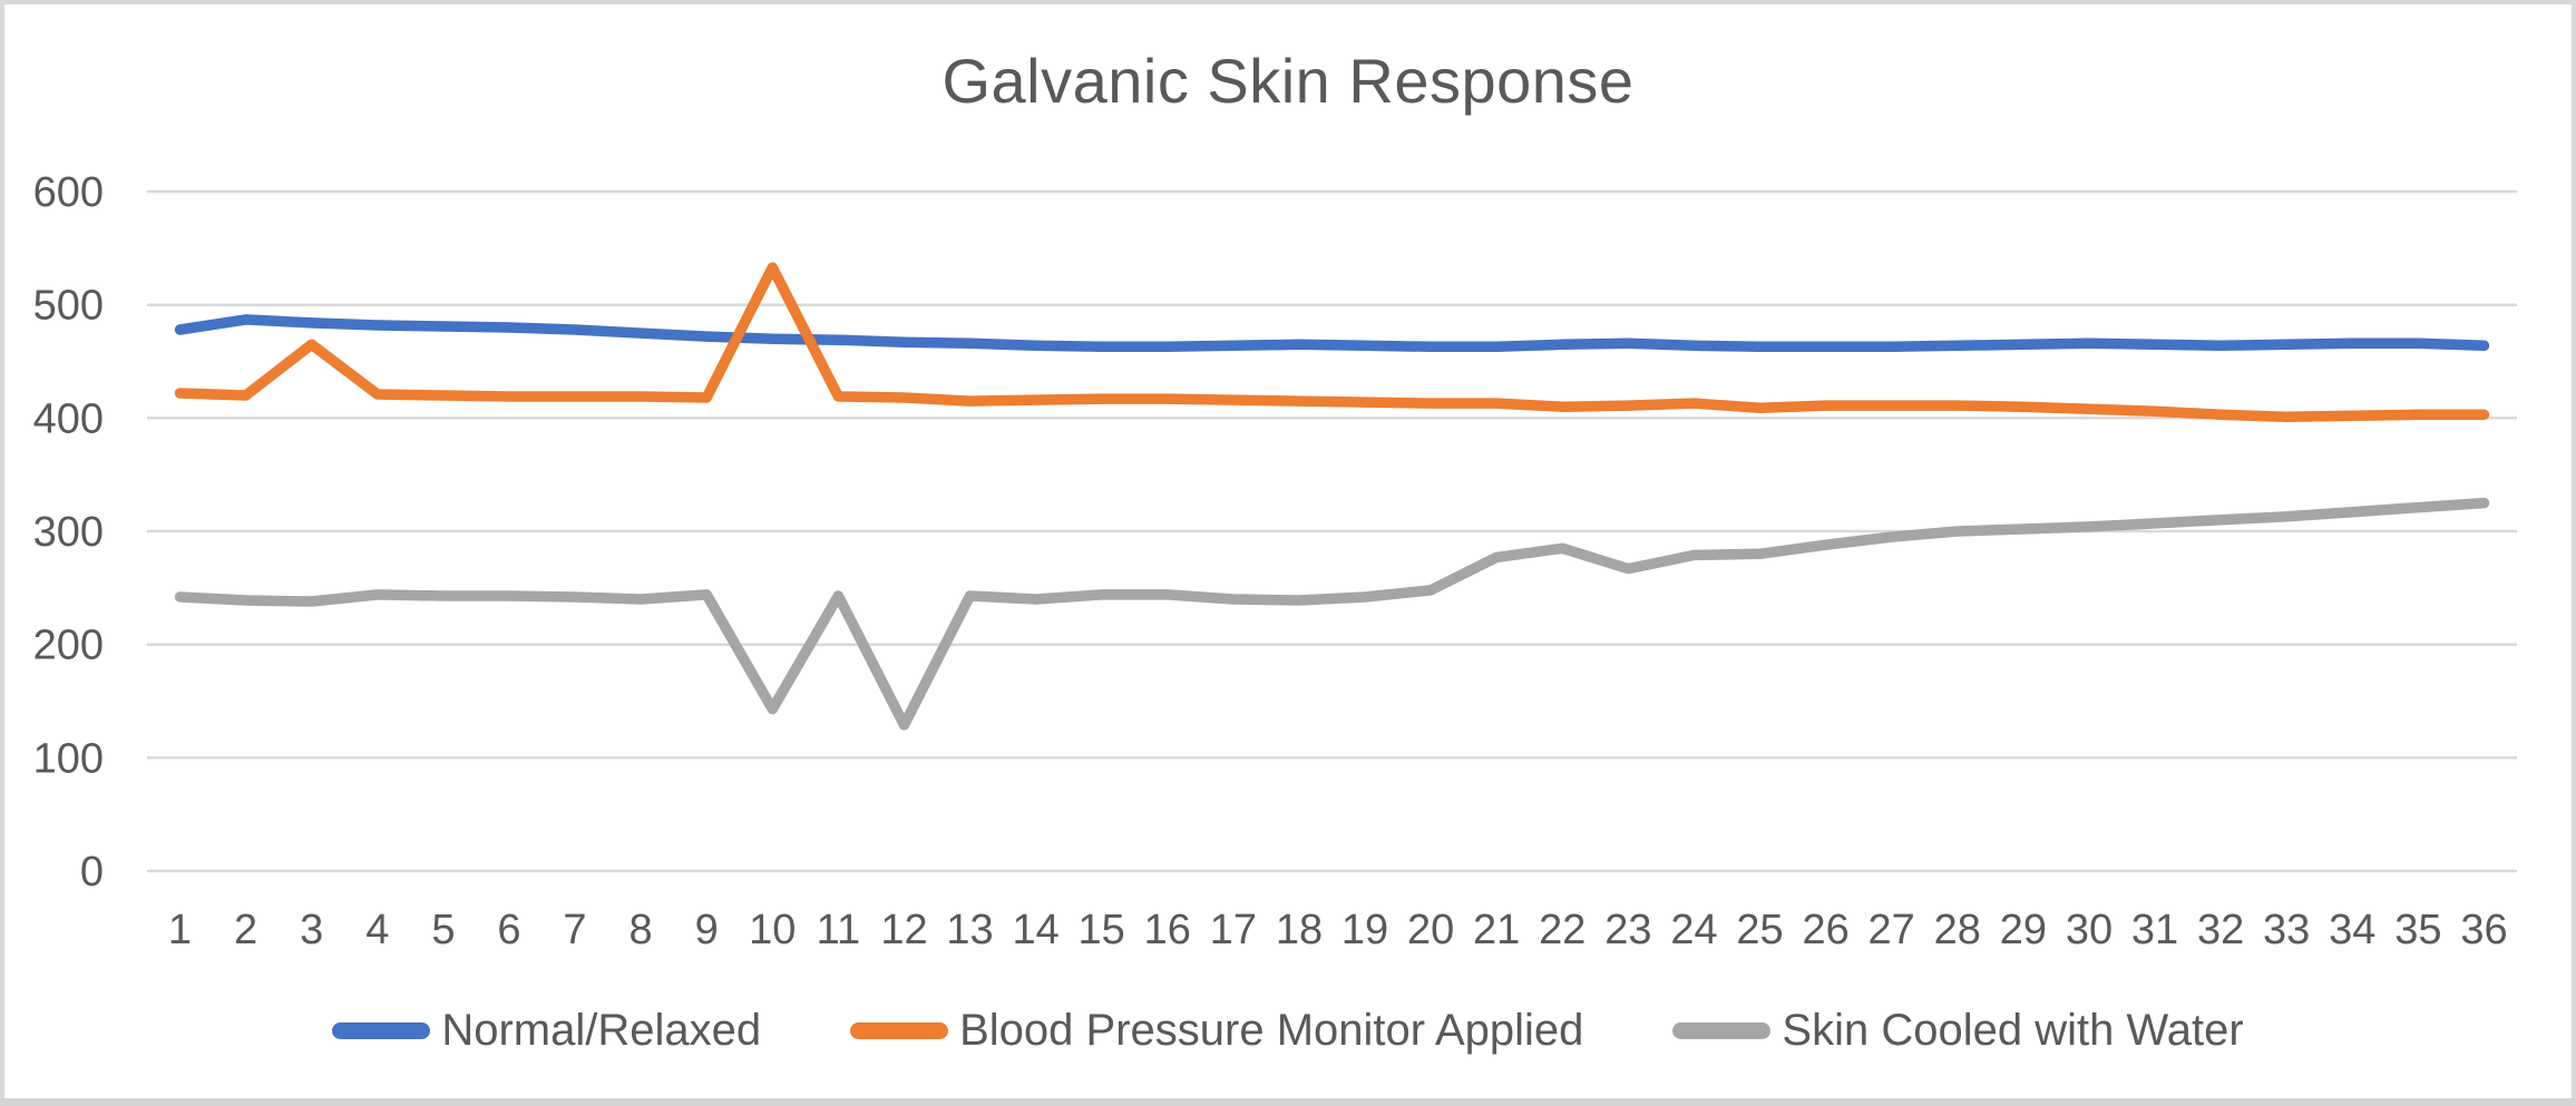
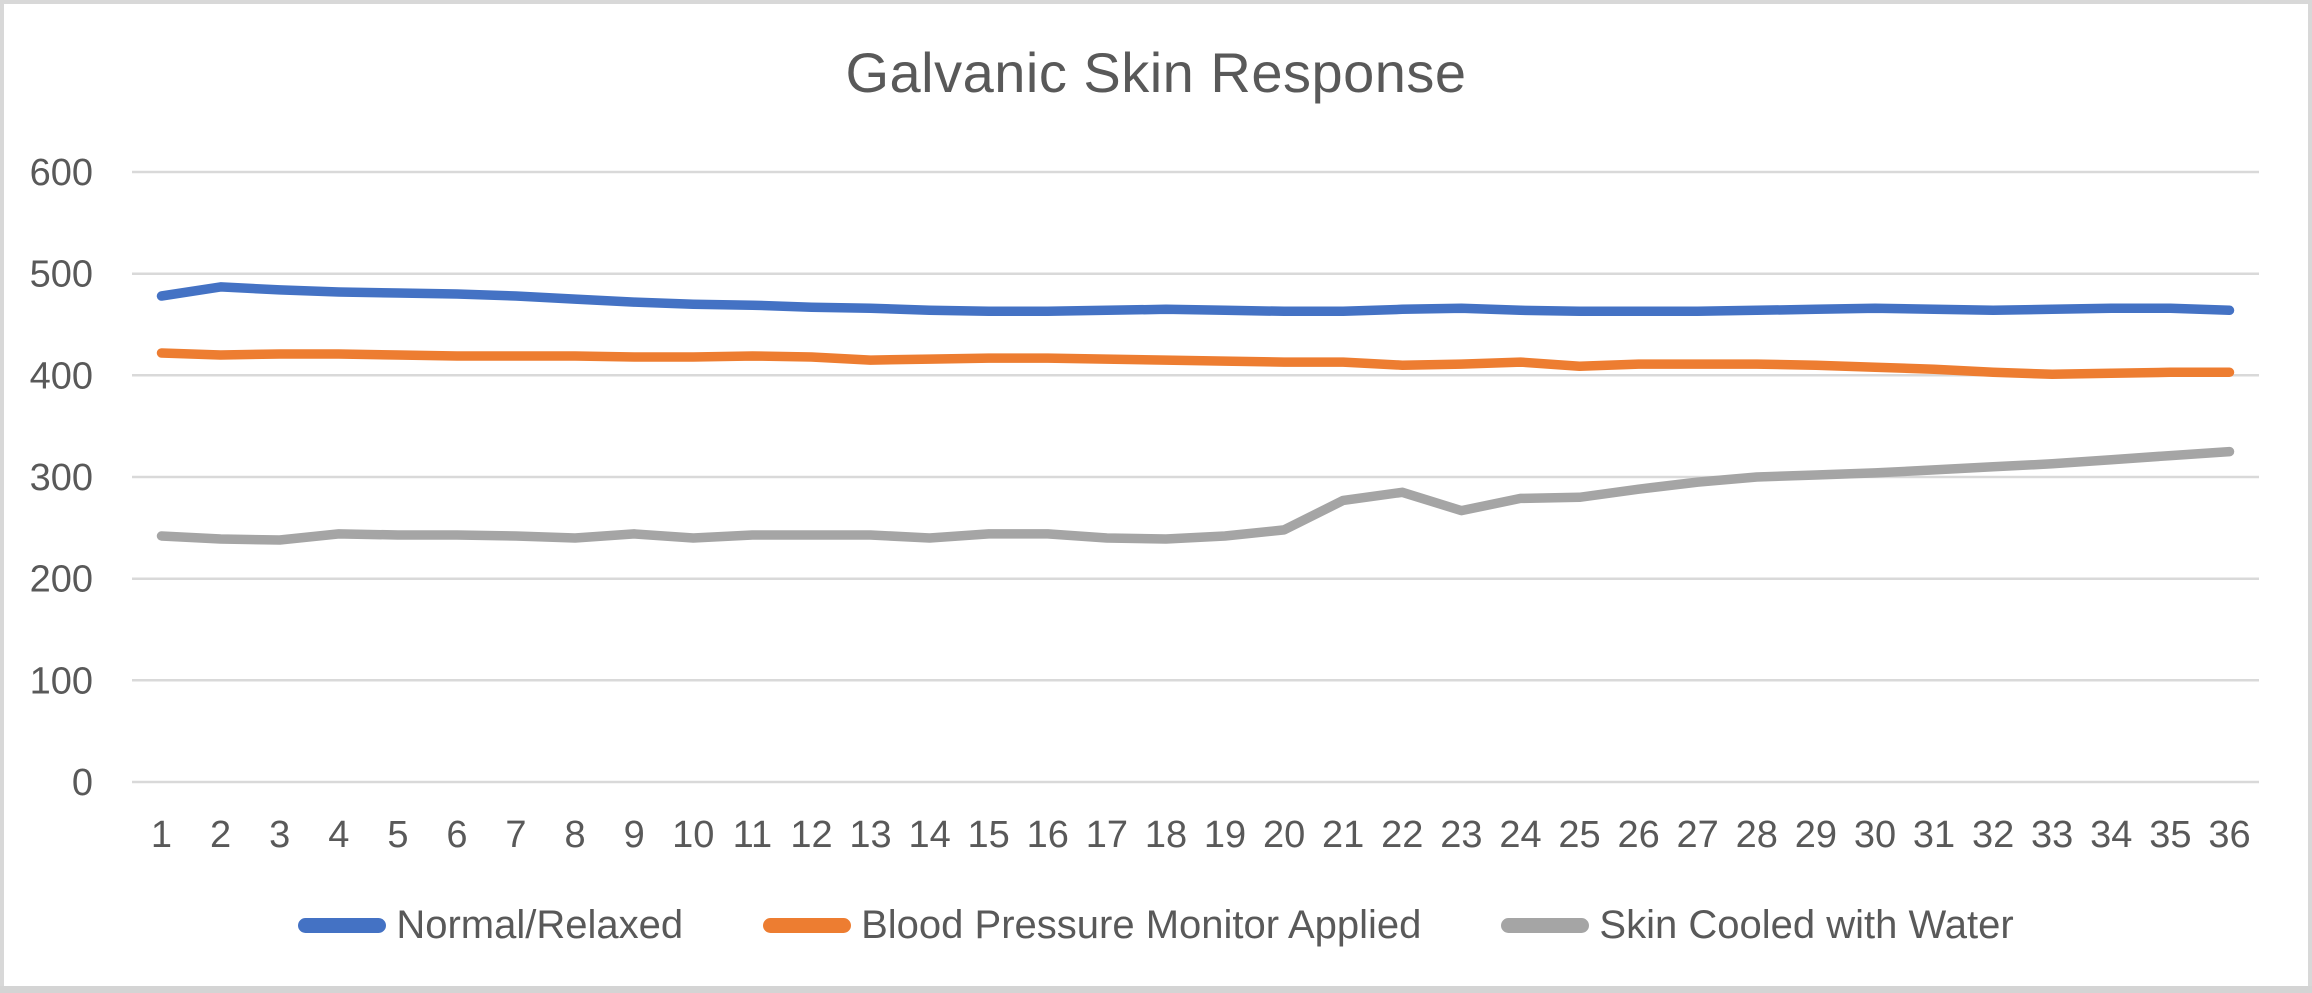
Blood Pressure Monitor Applied/3: 465 -> 421
Blood Pressure Monitor Applied/10: 533 -> 418
Skin Cooled with Water/10: 143 -> 240
Skin Cooled with Water/12: 129 -> 243
